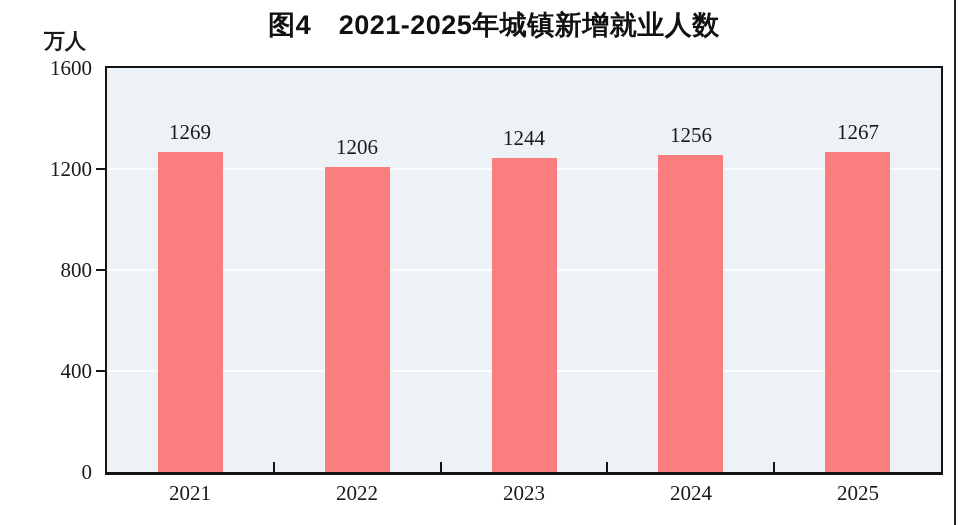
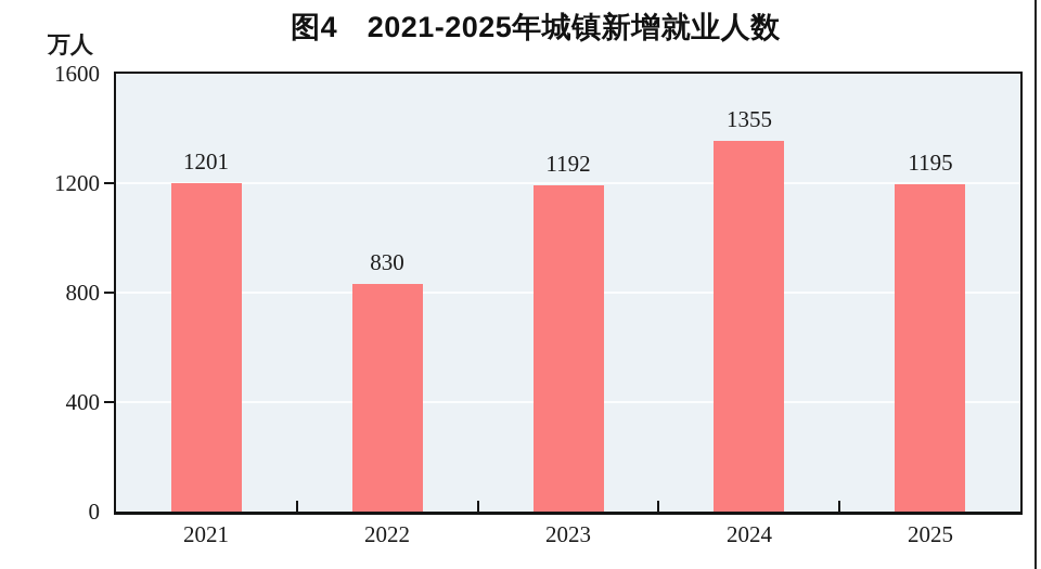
2021: 1269 -> 1201
2022: 1206 -> 830
2023: 1244 -> 1192
2024: 1256 -> 1355
2025: 1267 -> 1195
